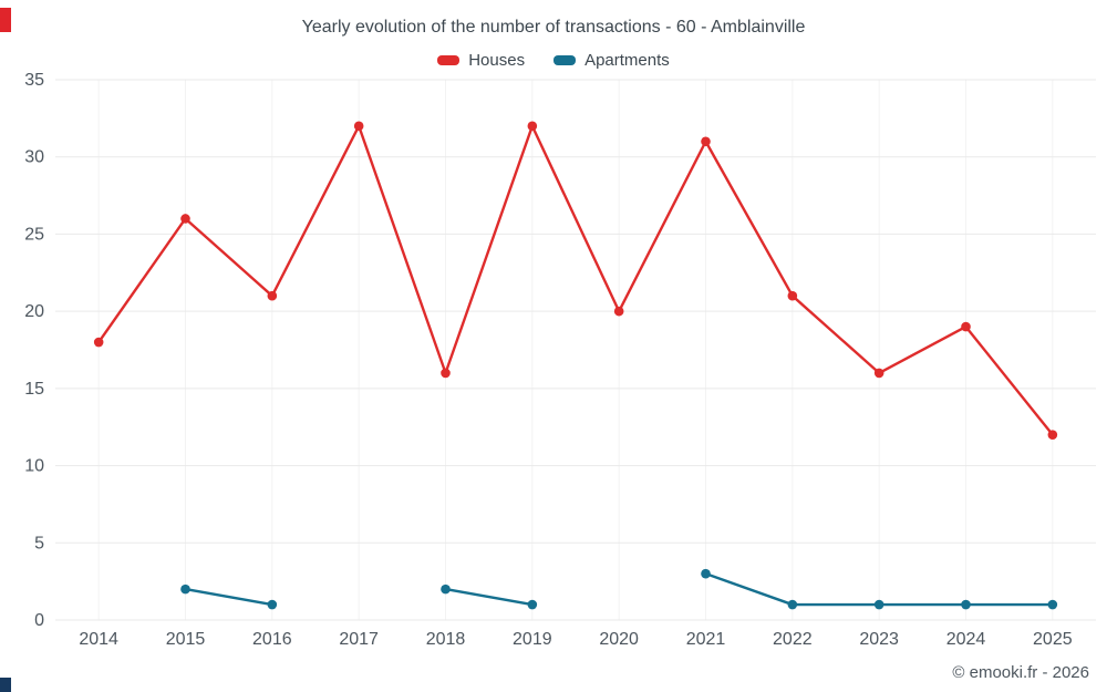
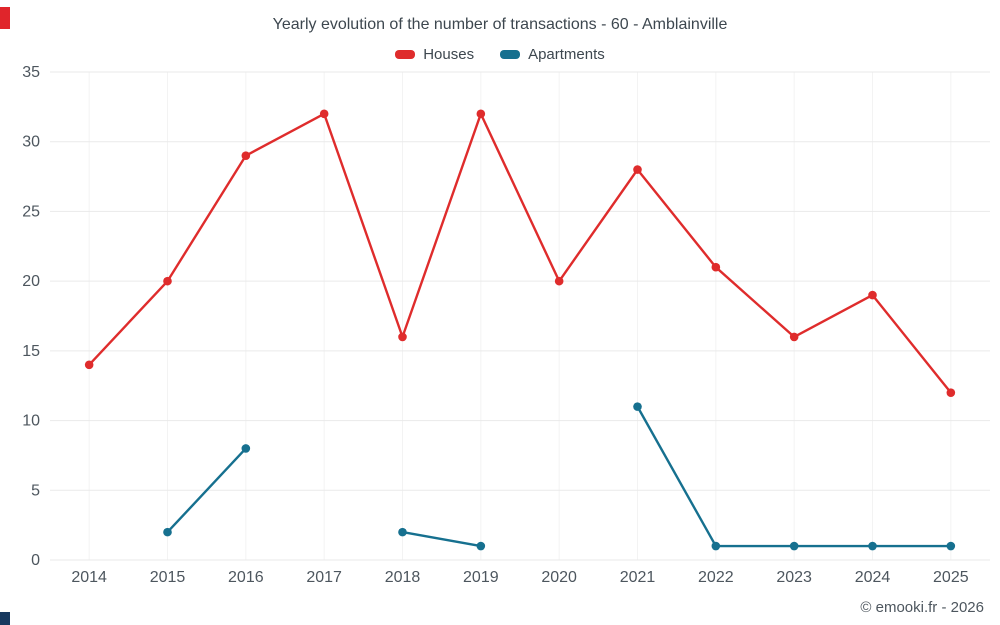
Houses/2014: 18 -> 14
Houses/2015: 26 -> 20
Houses/2016: 21 -> 29
Apartments/2016: 1 -> 8
Houses/2021: 31 -> 28
Apartments/2021: 3 -> 11
